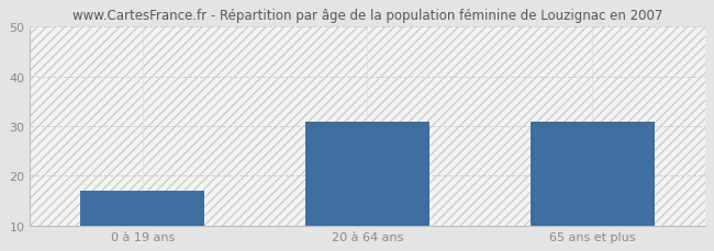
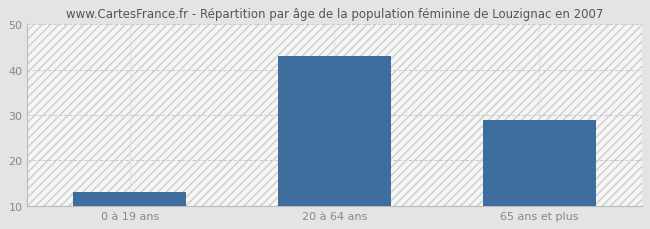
0 à 19 ans: 17 -> 13
20 à 64 ans: 31 -> 43
65 ans et plus: 31 -> 29
